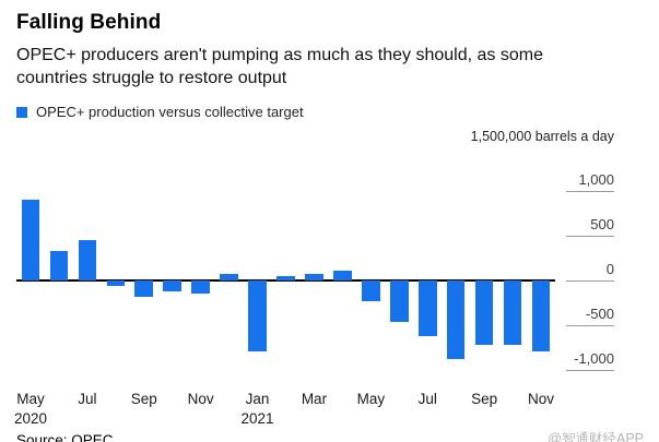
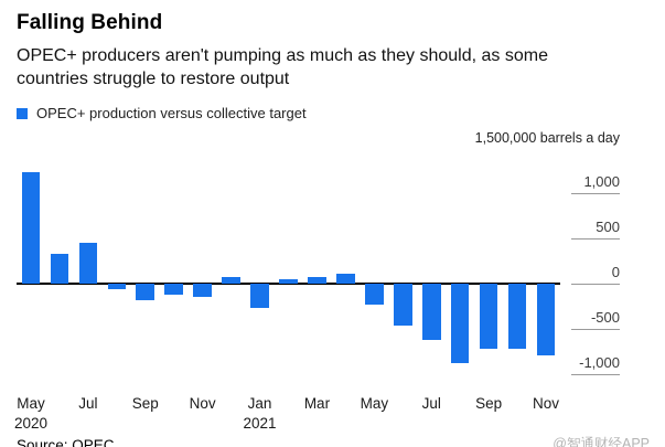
May 2020: 900 -> 1200
Jan 2021: -800 -> -300
